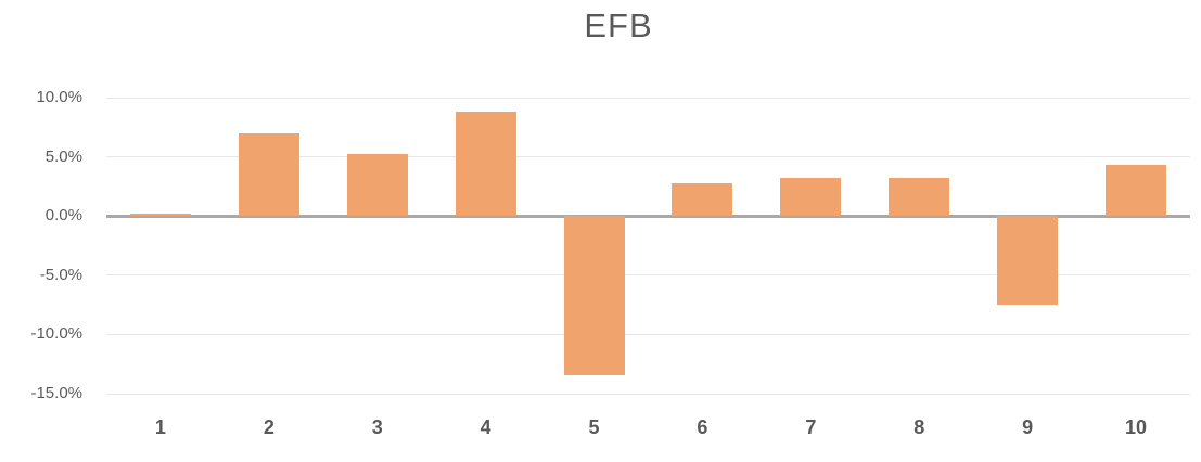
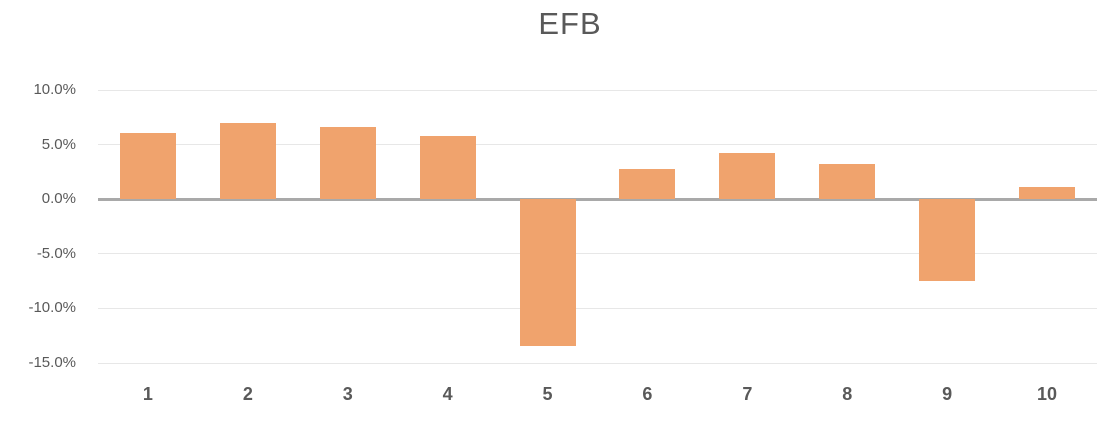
1: 0.2% -> 6.1%
3: 5.2% -> 6.6%
4: 8.8% -> 5.8%
7: 3.2% -> 4.2%
10: 4.3% -> 1.1%
